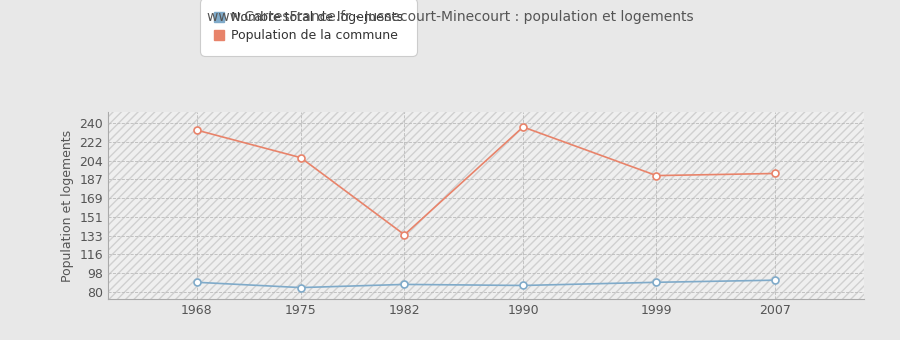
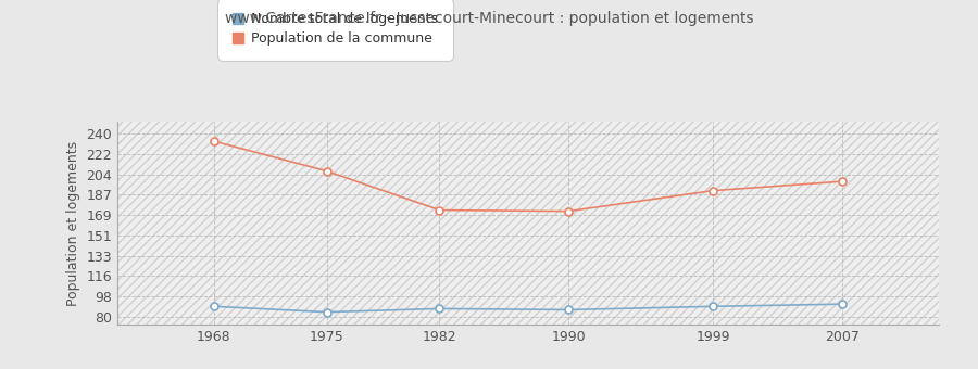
Population de la commune/1982: 134 -> 173
Population de la commune/1990: 236 -> 172
Population de la commune/2007: 192 -> 198
